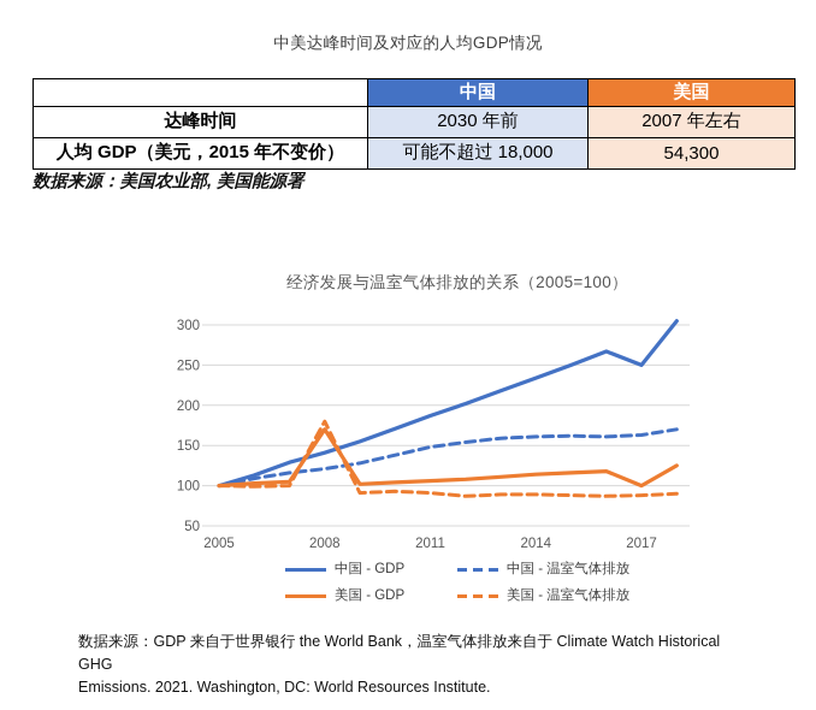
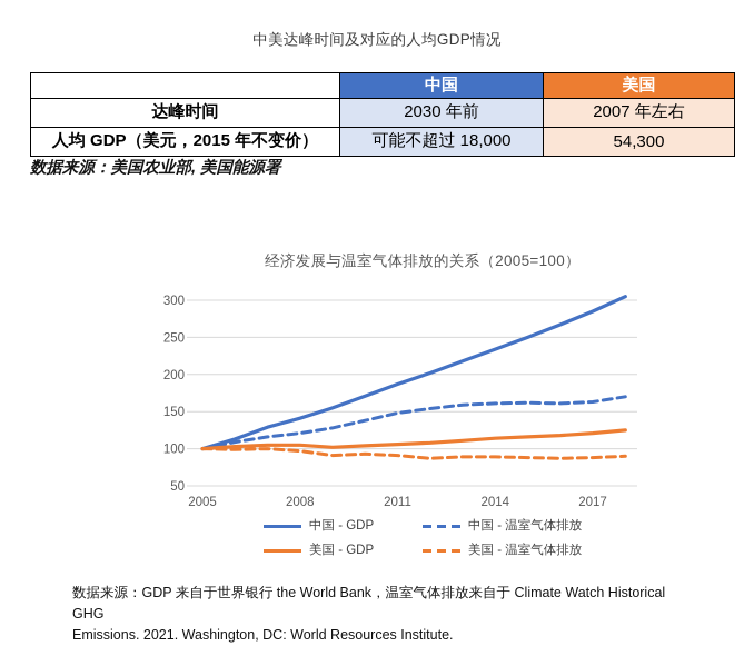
美国 - GDP/2008: 170 -> 100
美国 - 温室气体排放/2008: 180 -> 100
中国 - GDP/2017: 250 -> 280
美国 - GDP/2017: 100 -> 120
